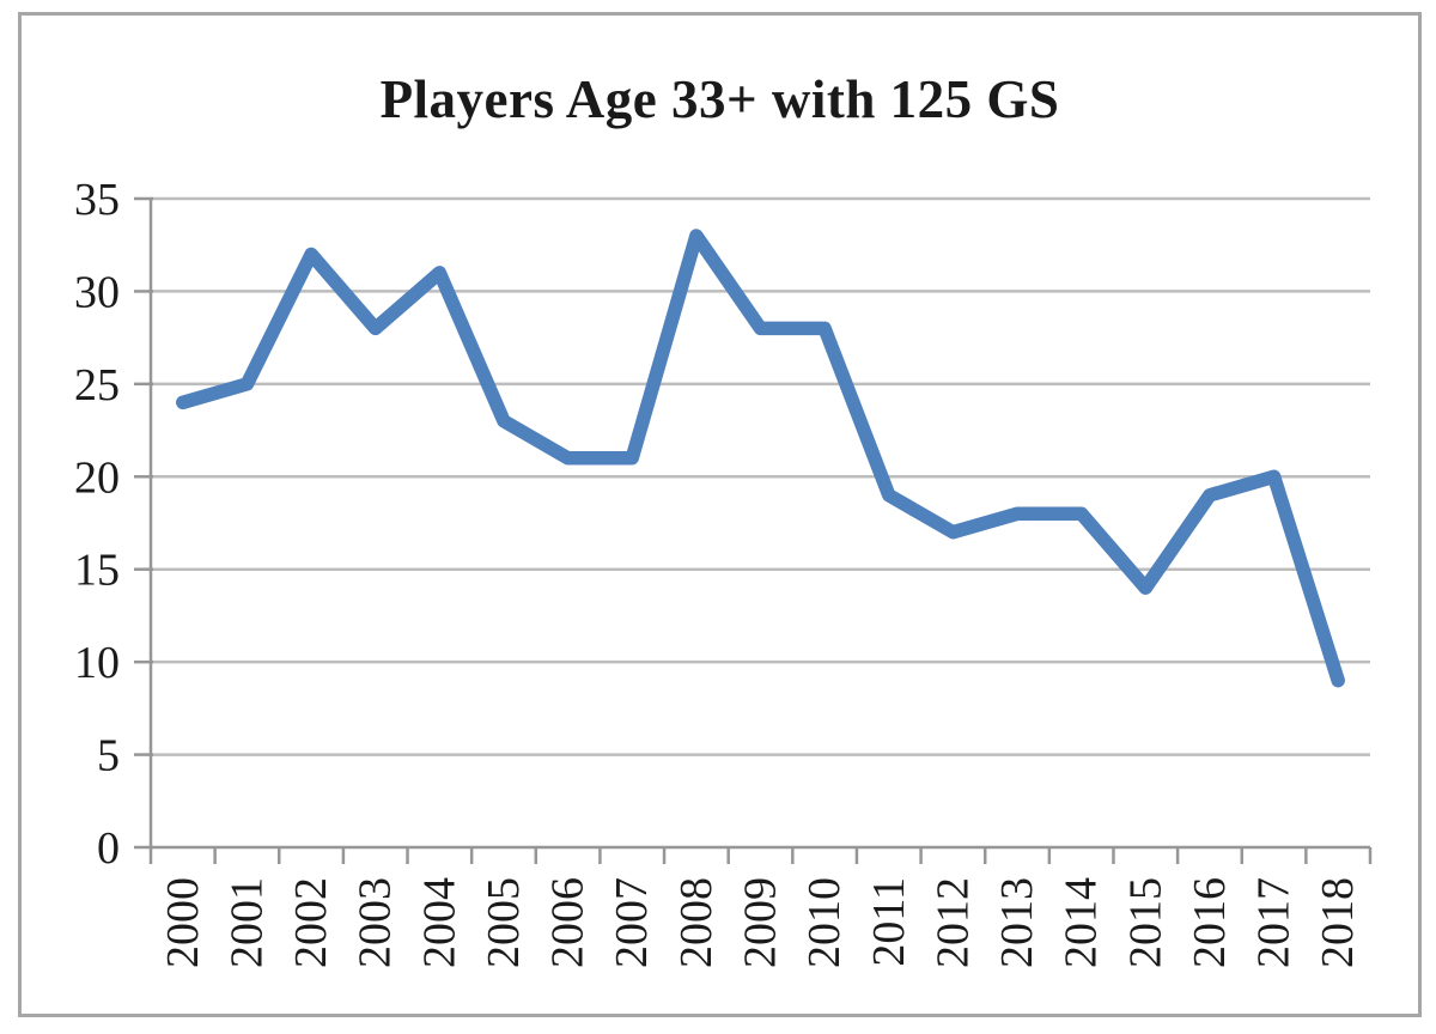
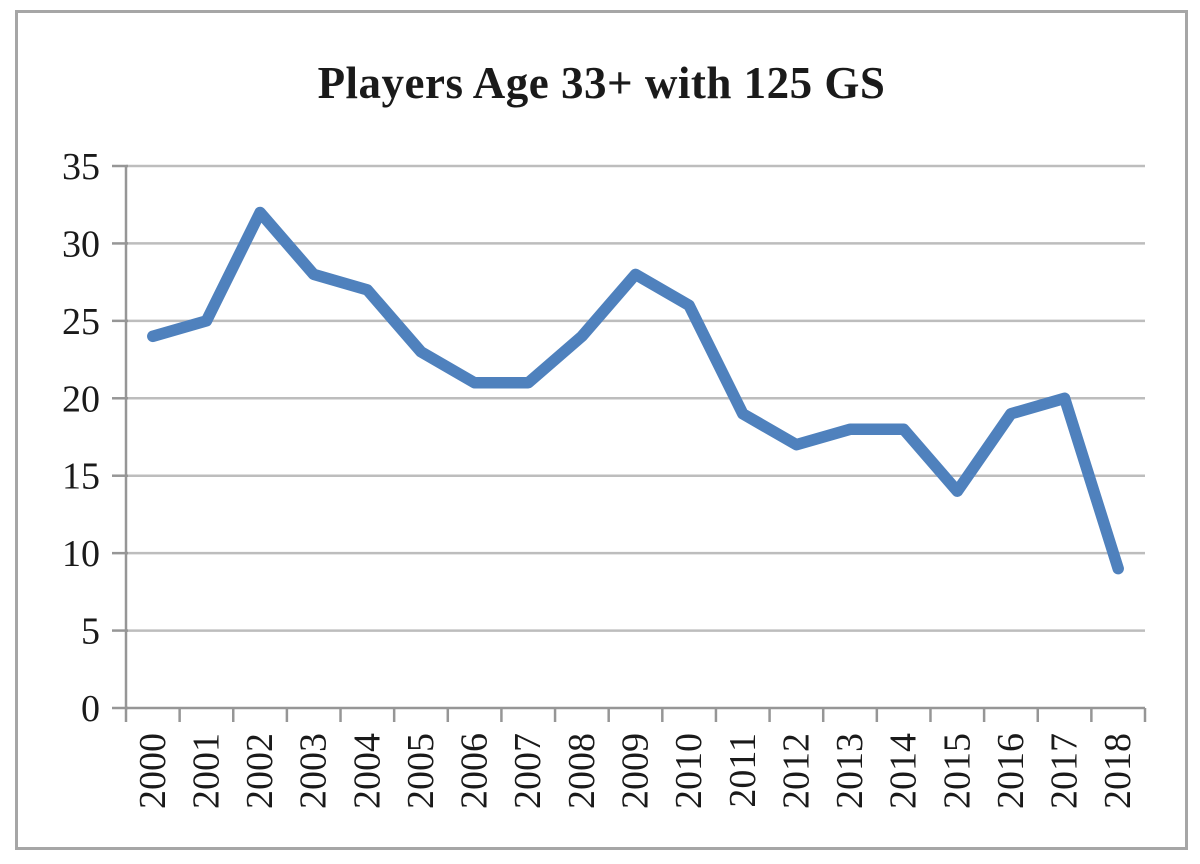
2004: 31 -> 27
2008: 33 -> 24
2010: 28 -> 26
